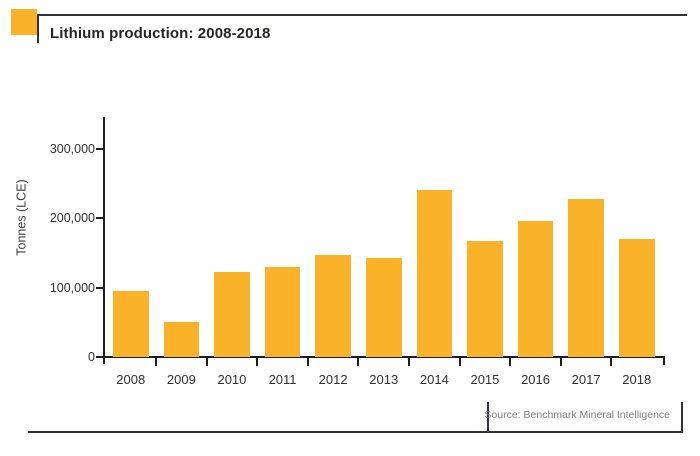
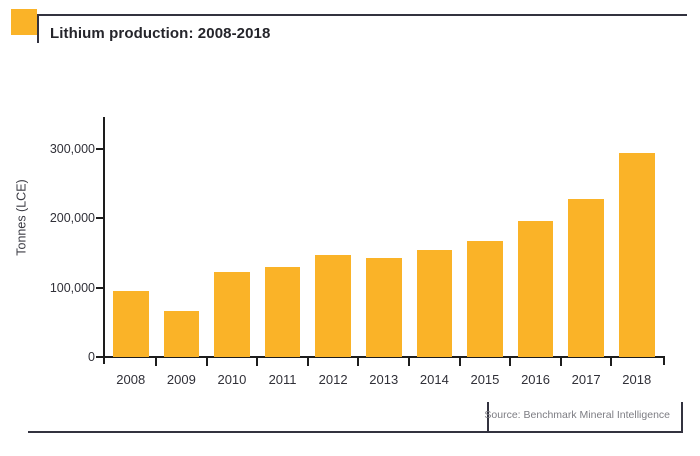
2009: 50000 -> 70000
2014: 240000 -> 150000
2018: 170000 -> 290000
